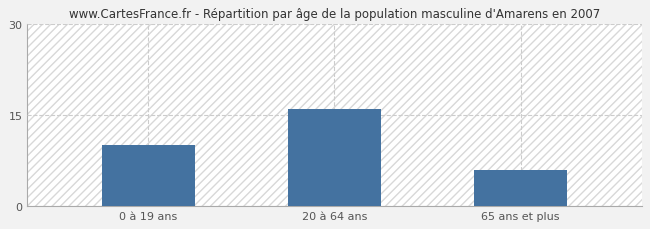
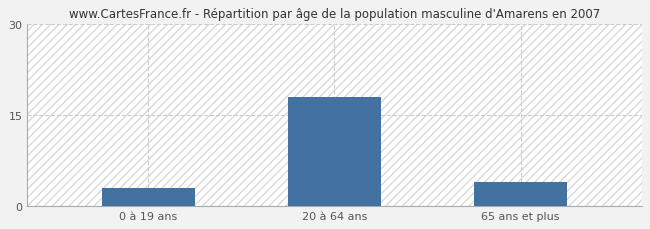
0 à 19 ans: 10 -> 3
20 à 64 ans: 16 -> 18
65 ans et plus: 6 -> 4
